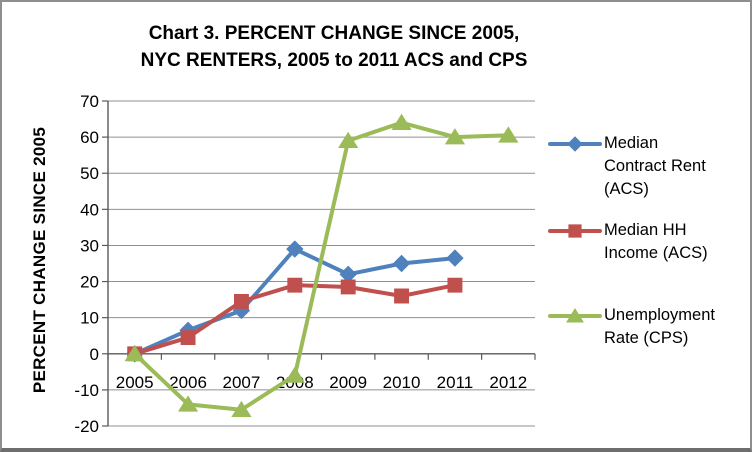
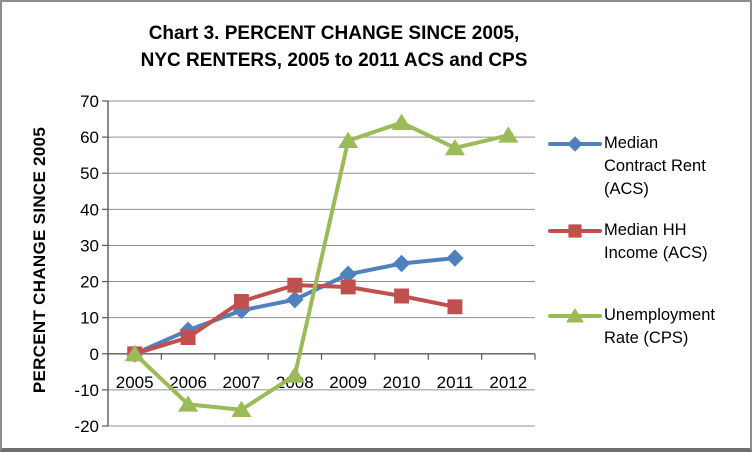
Median Contract Rent (ACS)/2008: 29 -> 15
Median HH Income (ACS)/2011: 19 -> 13
Unemployment Rate (CPS)/2011: 60 -> 57
